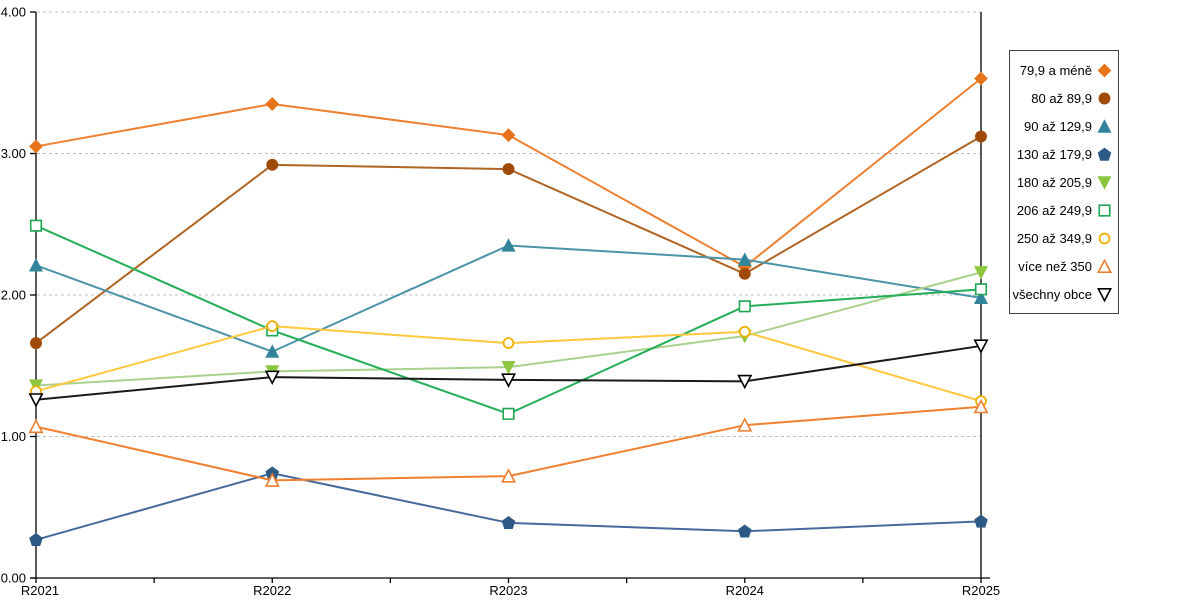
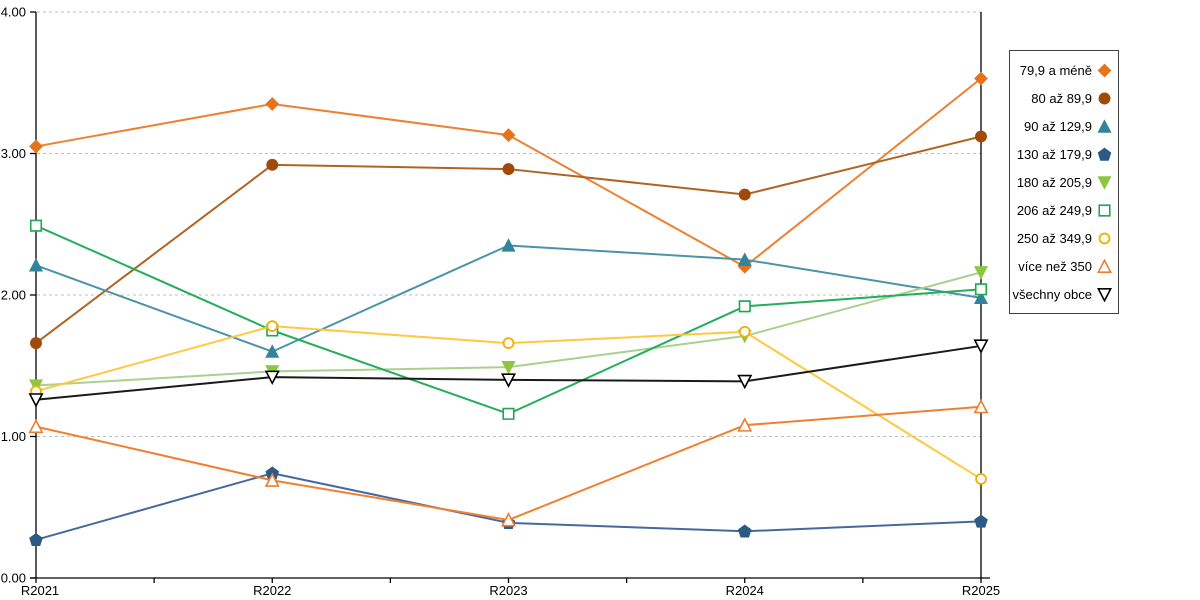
více než 350/R2023: 0.72 -> 0.41
80 až 89,9/R2024: 2.15 -> 2.71
250 až 349,9/R2025: 1.25 -> 0.70
